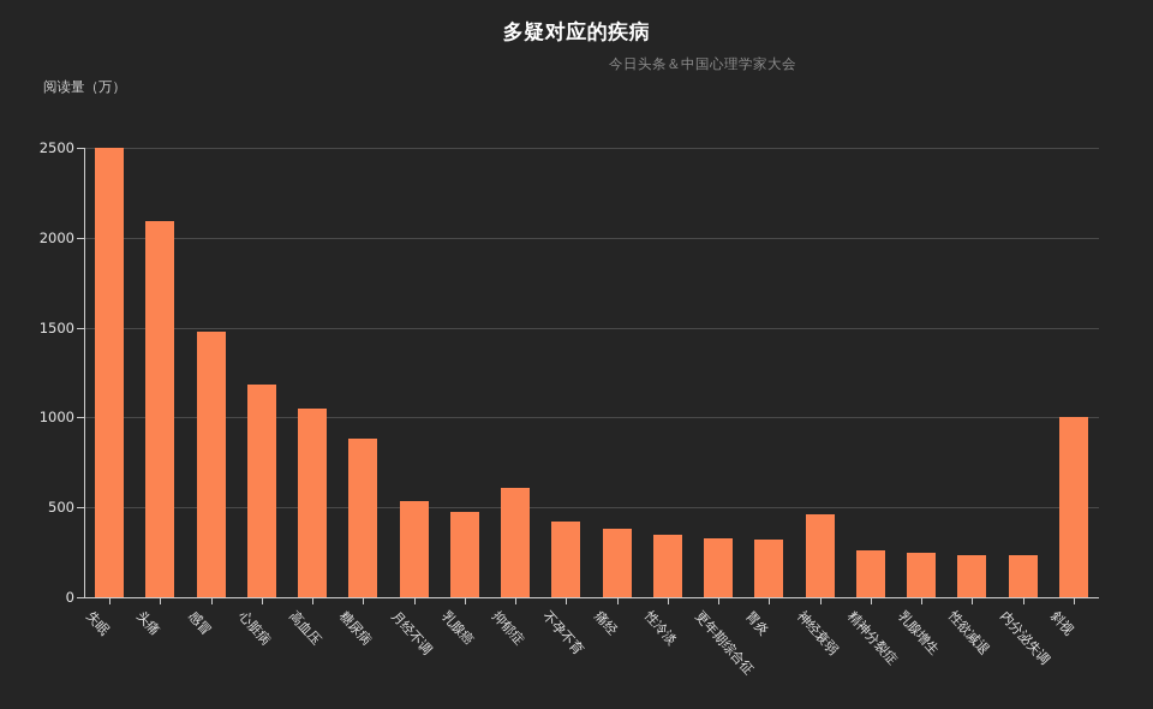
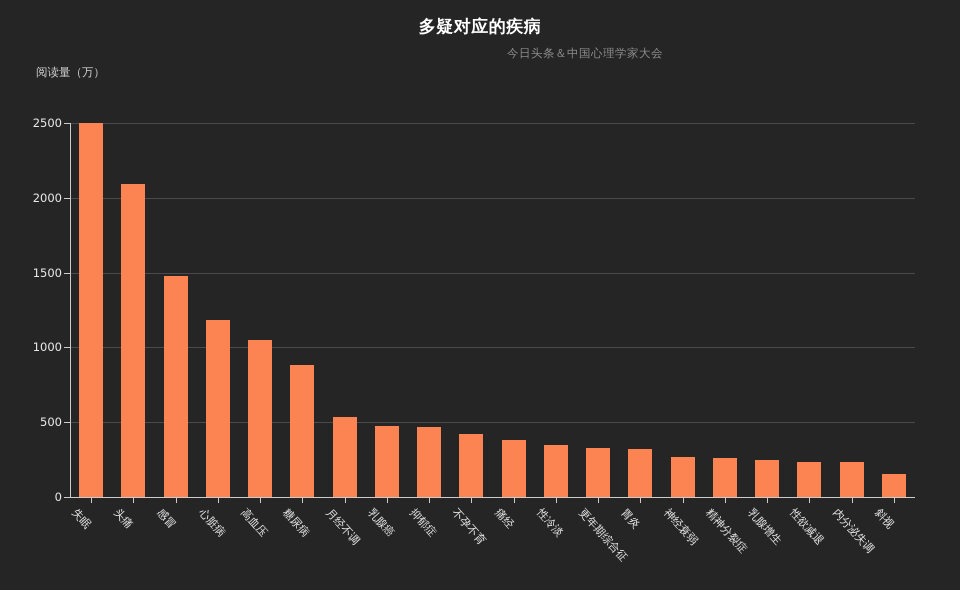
抑郁症: 610 -> 460
神经衰弱: 460 -> 270
斜视: 1000 -> 160
